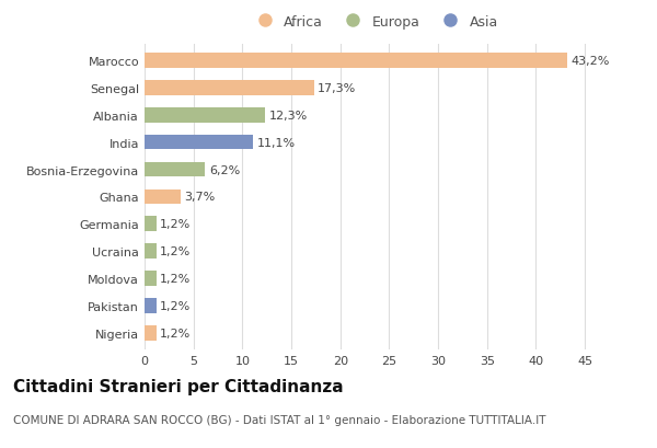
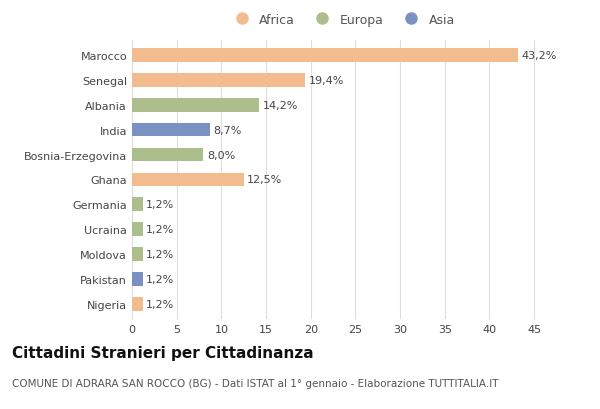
Senegal: 17,3% -> 19,4%
Albania: 12,3% -> 14,2%
India: 11,1% -> 8,7%
Bosnia-Erzegovina: 6,2% -> 8,0%
Ghana: 3,7% -> 12,5%
